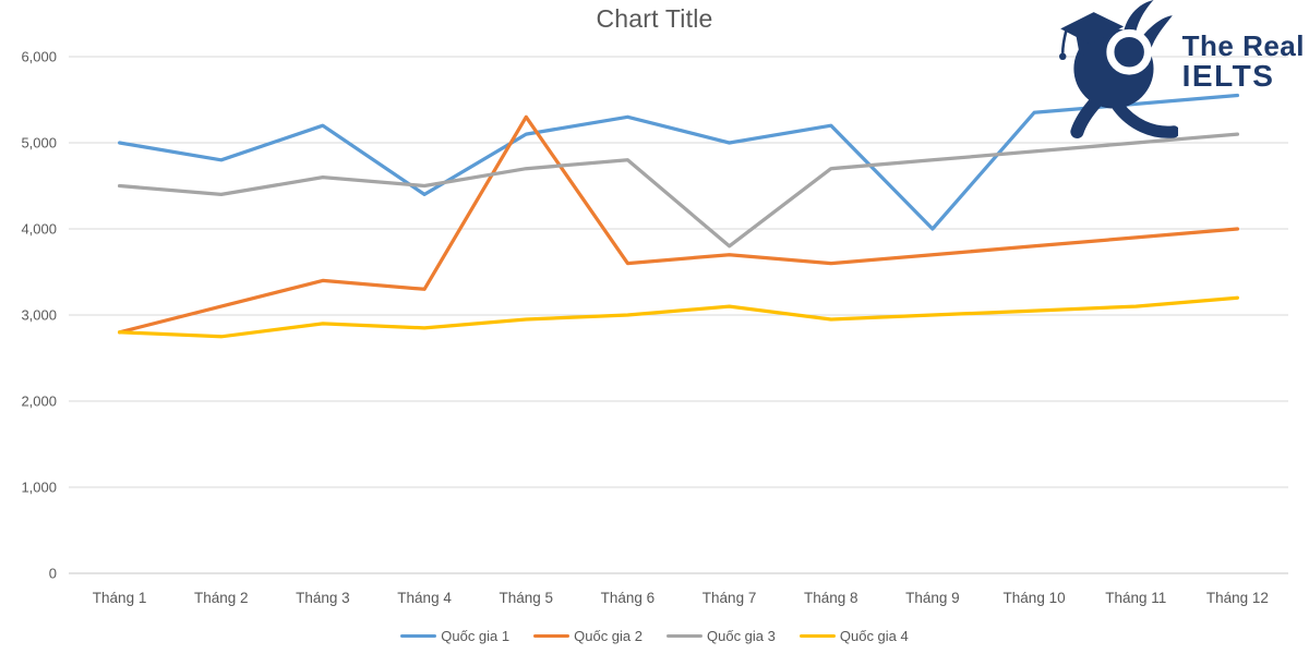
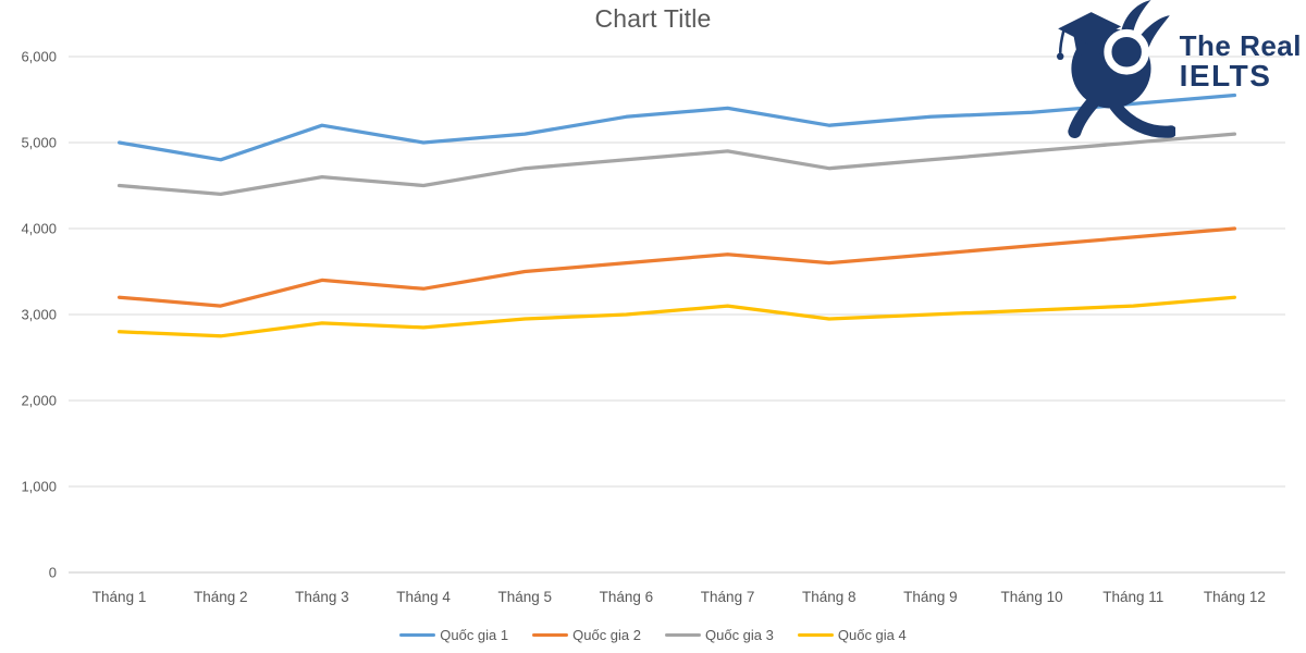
Quốc gia 2/Tháng 1: 2800 -> 3200
Quốc gia 1/Tháng 4: 4400 -> 5000
Quốc gia 2/Tháng 5: 5300 -> 3500
Quốc gia 1/Tháng 7: 5000 -> 5400
Quốc gia 3/Tháng 7: 3800 -> 4900
Quốc gia 1/Tháng 9: 4000 -> 5300
